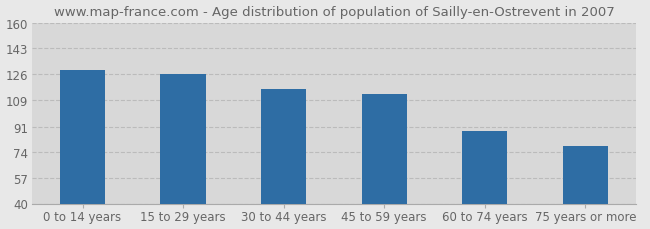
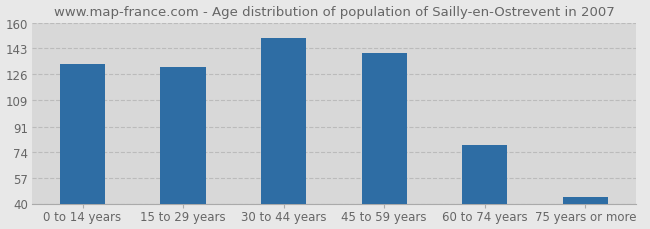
0 to 14 years: 129 -> 133
15 to 29 years: 126 -> 131
30 to 44 years: 116 -> 150
45 to 59 years: 113 -> 140
60 to 74 years: 88 -> 79
75 years or more: 78 -> 44
